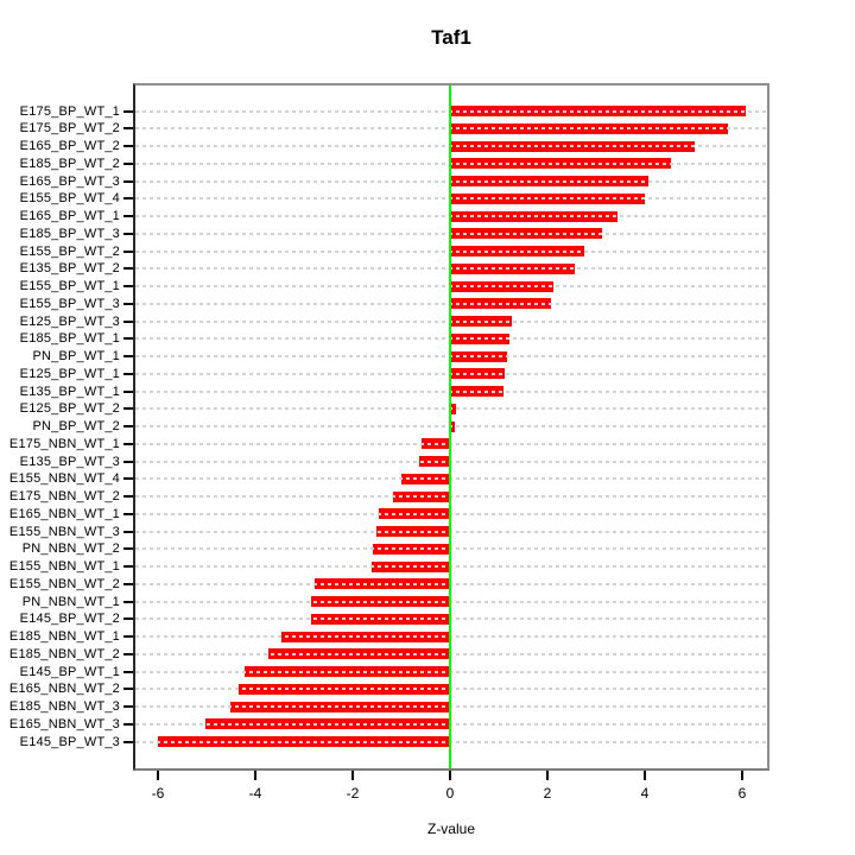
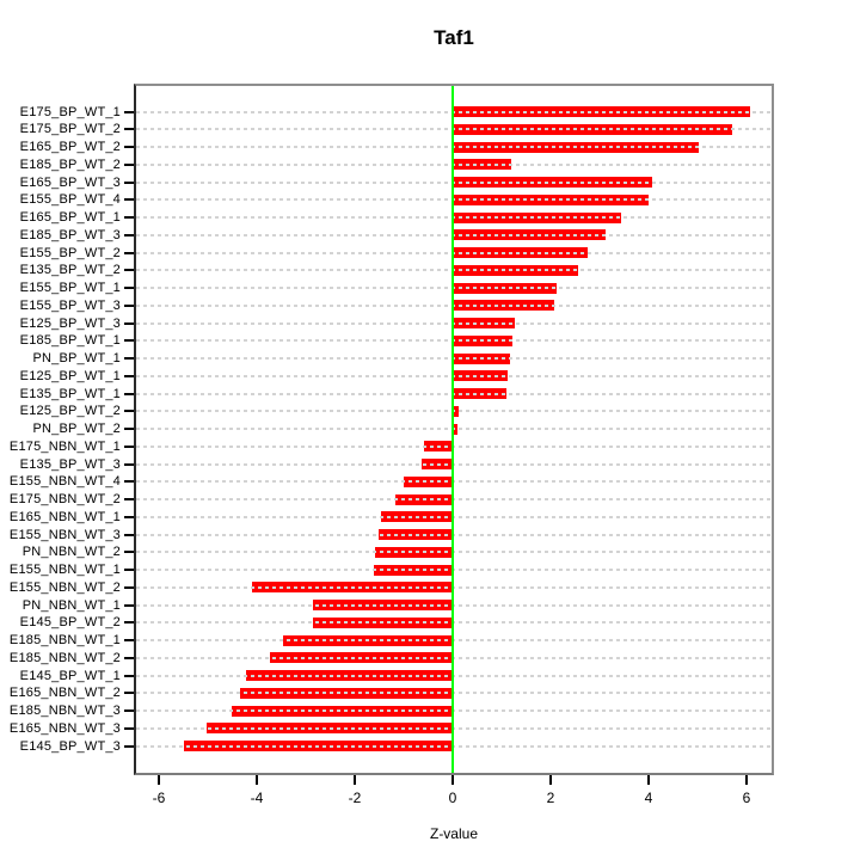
E185_BP_WT_2: 4.5 -> 1.2
E155_NBN_WT_2: -2.8 -> -4.1
E145_BP_WT_3: -6.0 -> -5.5
